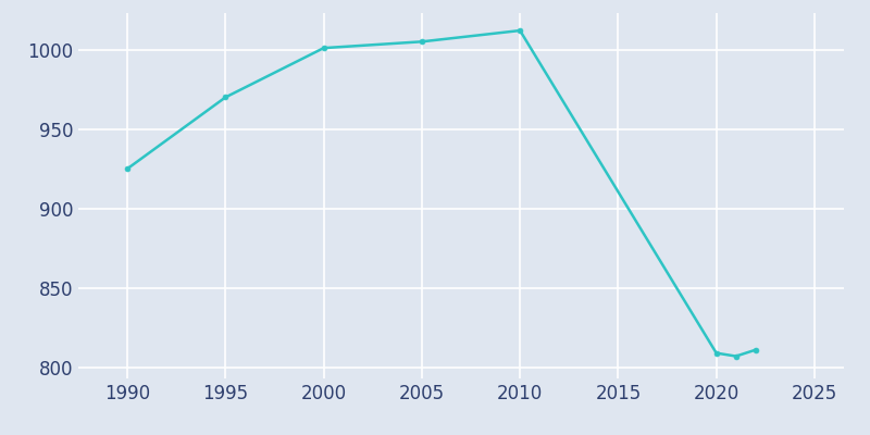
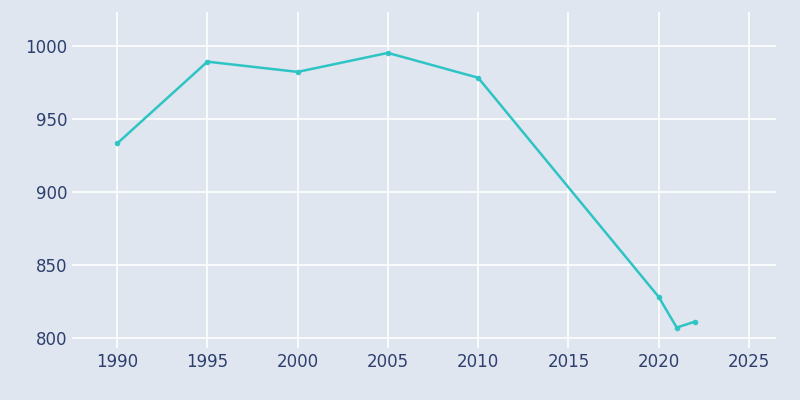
1990: 925 -> 933
1995: 970 -> 989
2000: 1001 -> 982
2005: 1005 -> 995
2010: 1012 -> 978
2020: 809 -> 828
